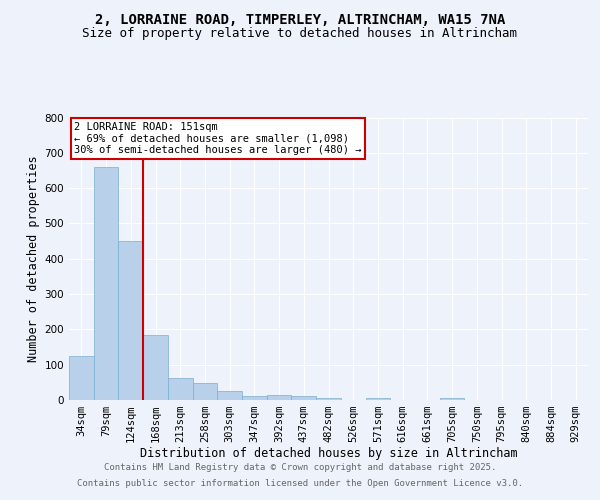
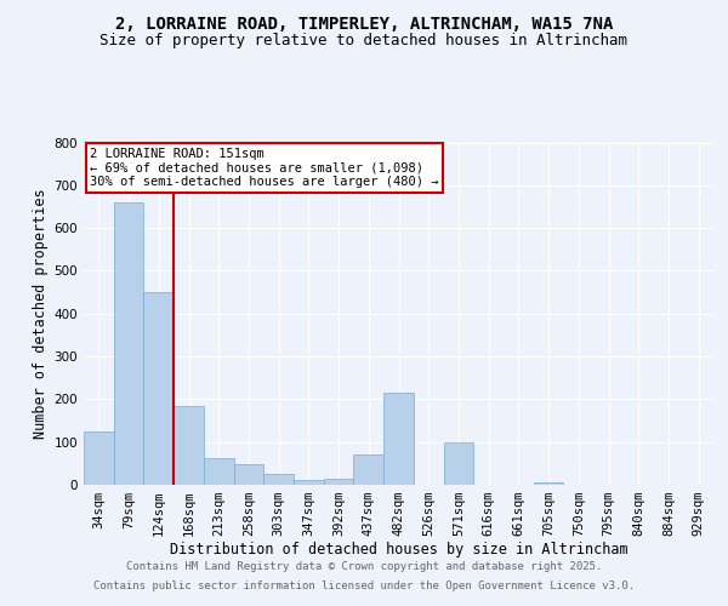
437sqm: 10 -> 70
482sqm: 5 -> 215
571sqm: 5 -> 100
